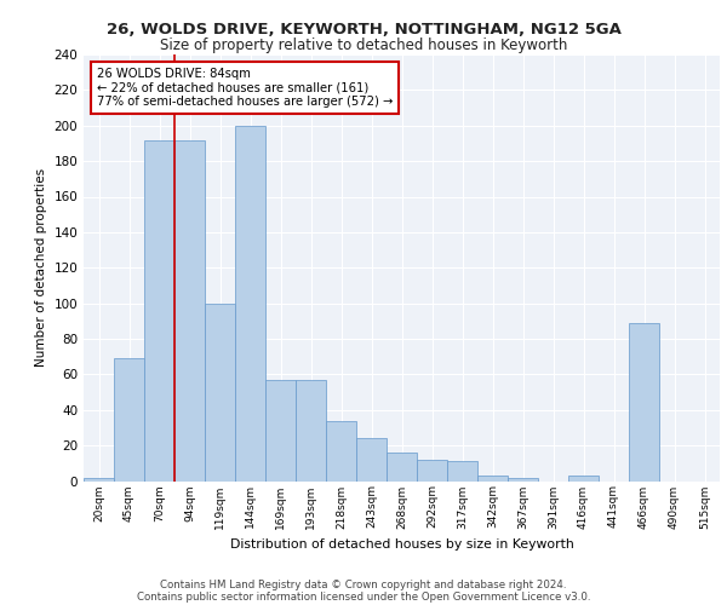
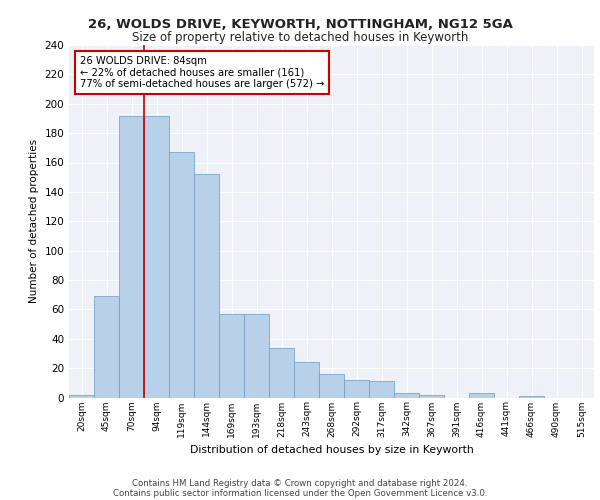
119sqm: 100 -> 167
144sqm: 200 -> 152
466sqm: 89 -> 1
